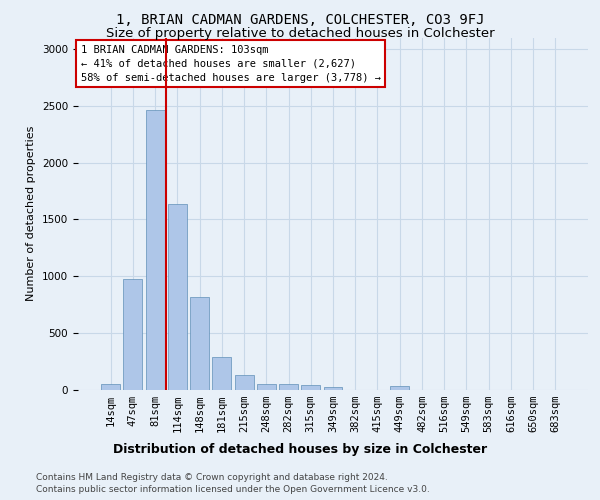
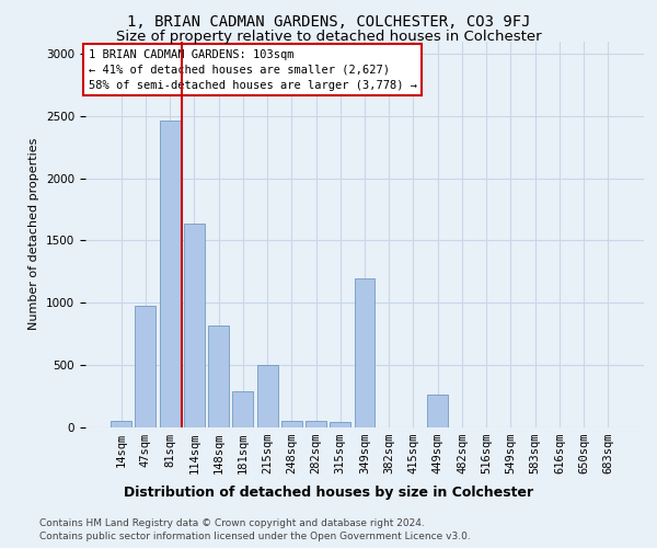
215sqm: 130 -> 500
349sqm: 20 -> 1200
449sqm: 40 -> 260
